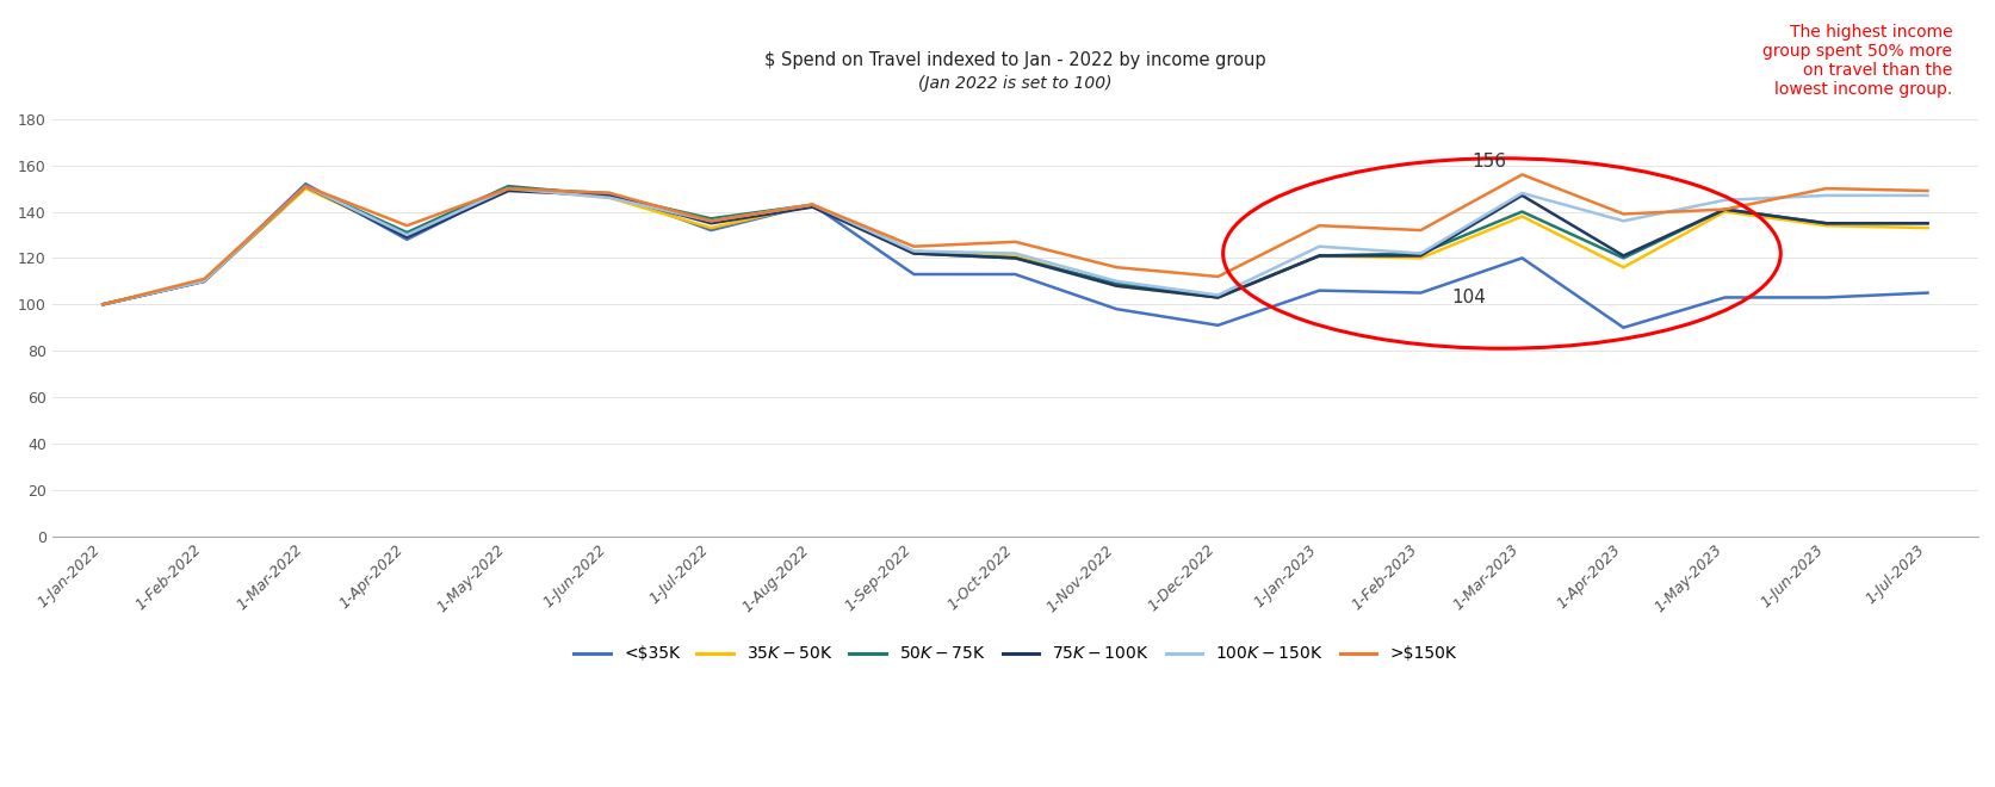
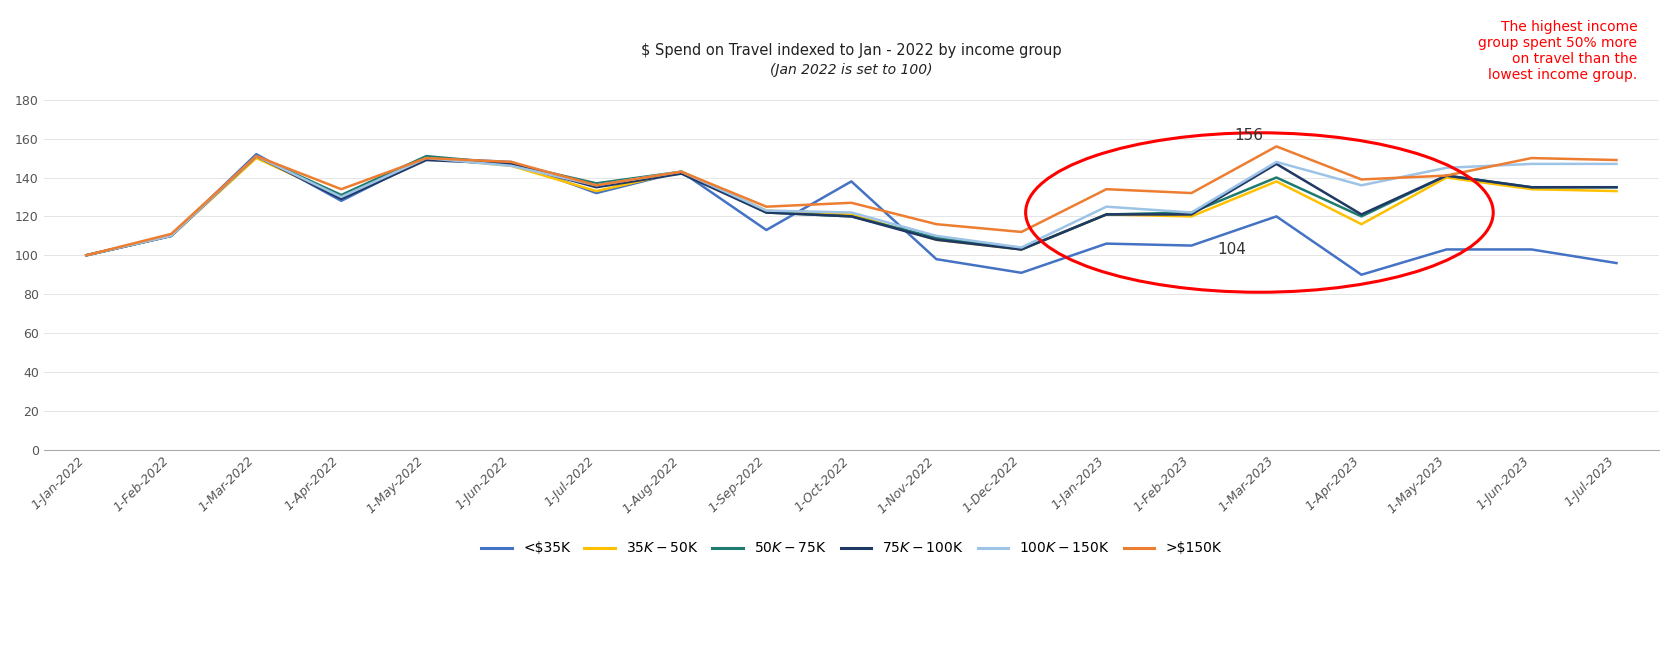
<$35K/1-Oct-2022: 113 -> 138
<$35K/1-Jul-2023: 105 -> 96
